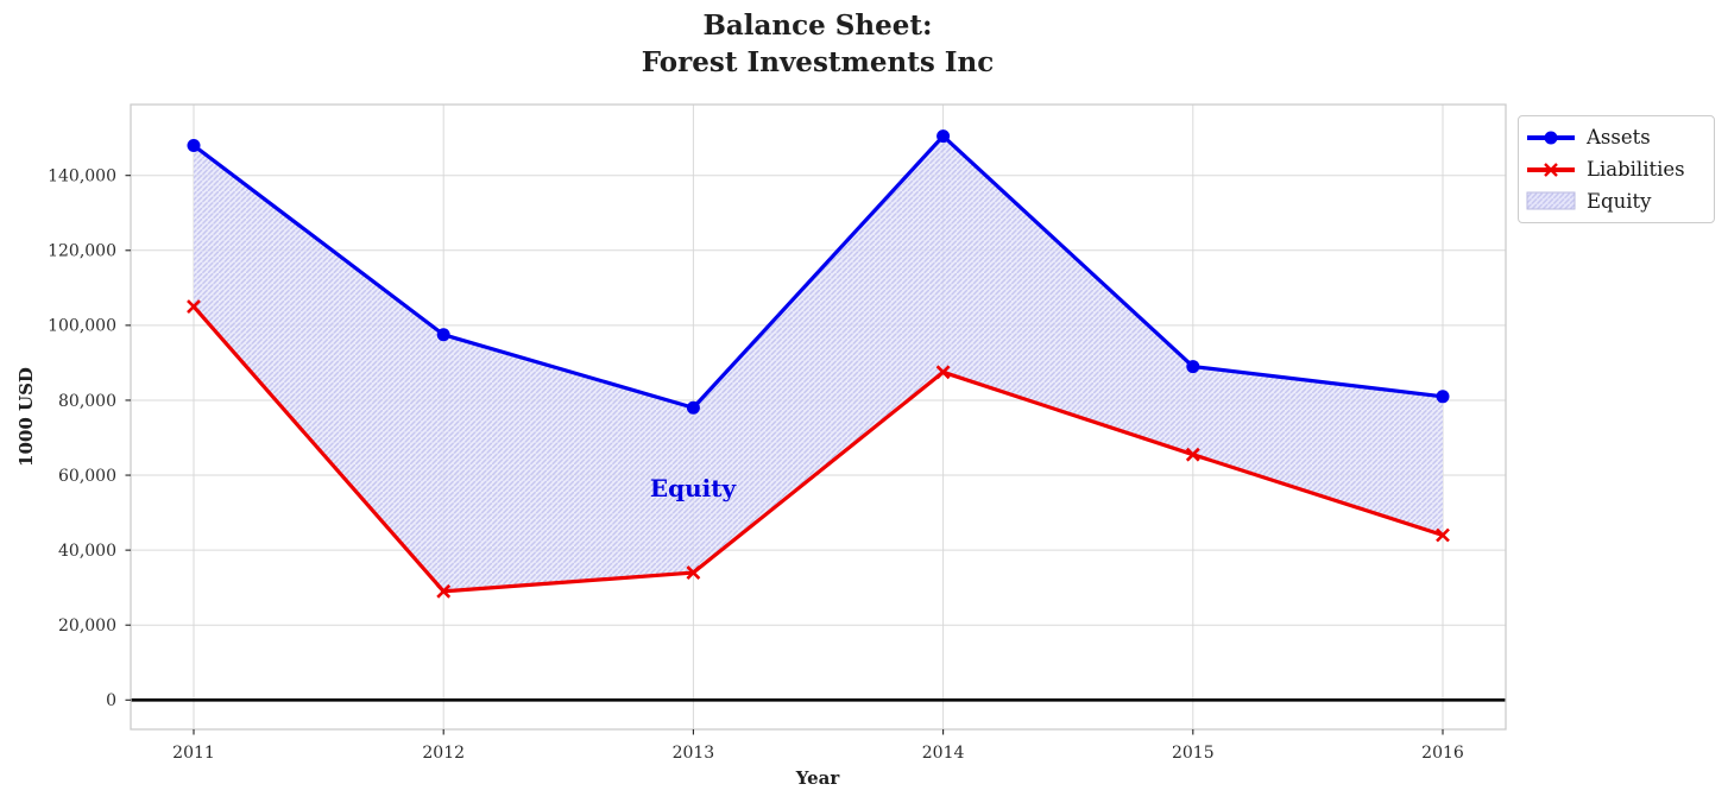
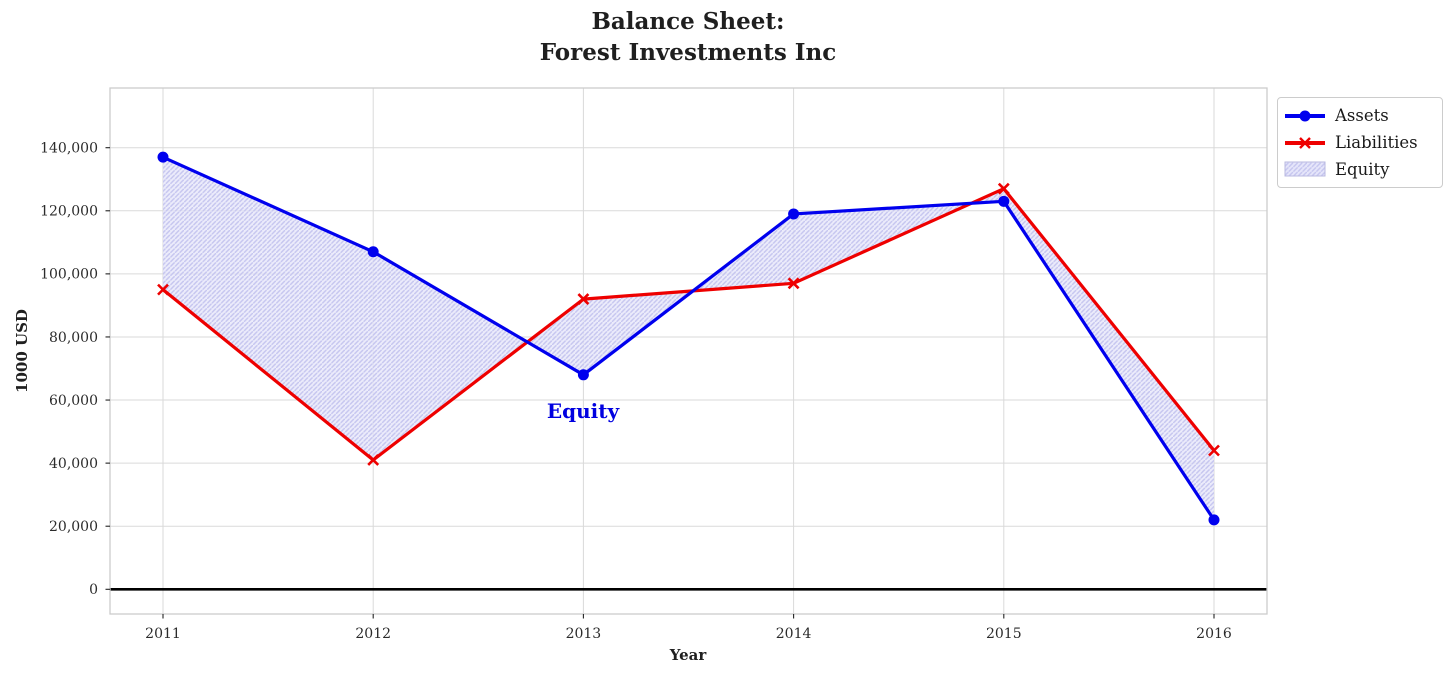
Assets/2011: 148000 -> 137000
Liabilities/2011: 105000 -> 95000
Assets/2012: 98000 -> 107000
Liabilities/2012: 29000 -> 41000
Assets/2013: 78000 -> 68000
Liabilities/2013: 34000 -> 92000
Assets/2014: 150000 -> 119000
Liabilities/2014: 88000 -> 97000
Assets/2015: 89000 -> 123000
Liabilities/2015: 66000 -> 127000
Assets/2016: 81000 -> 22000
